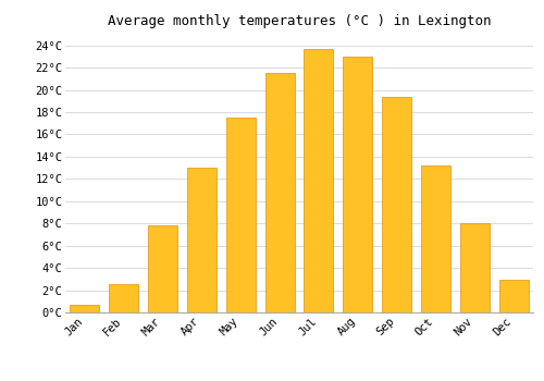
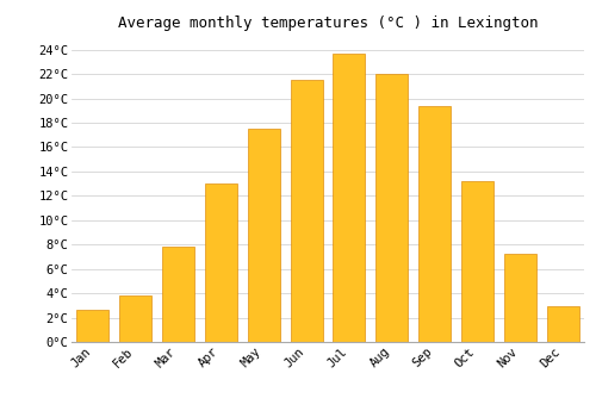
Jan: 0.7°C -> 2.6°C
Feb: 2.5°C -> 3.8°C
Aug: 23.0°C -> 22.0°C
Nov: 8.0°C -> 7.2°C
